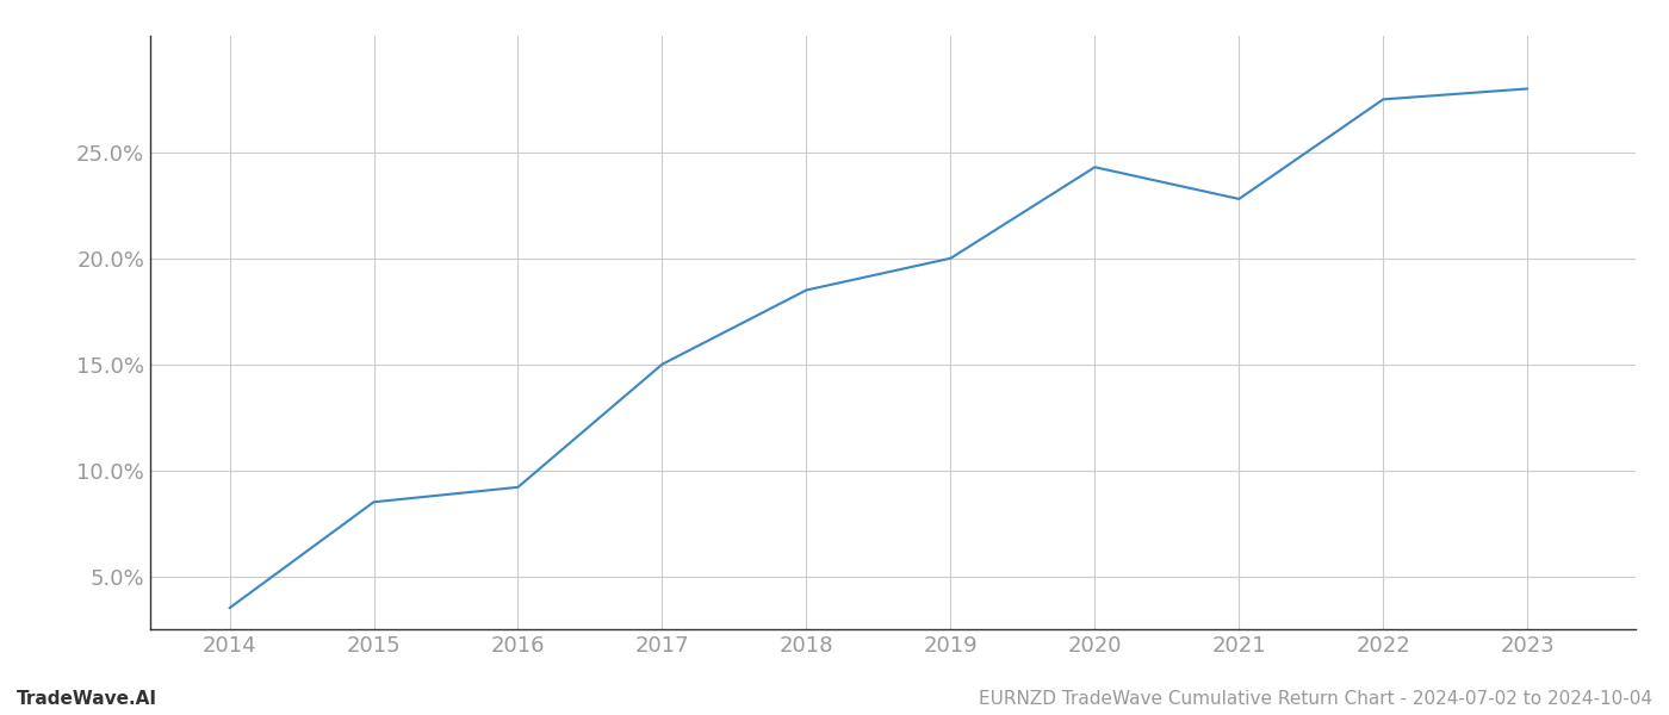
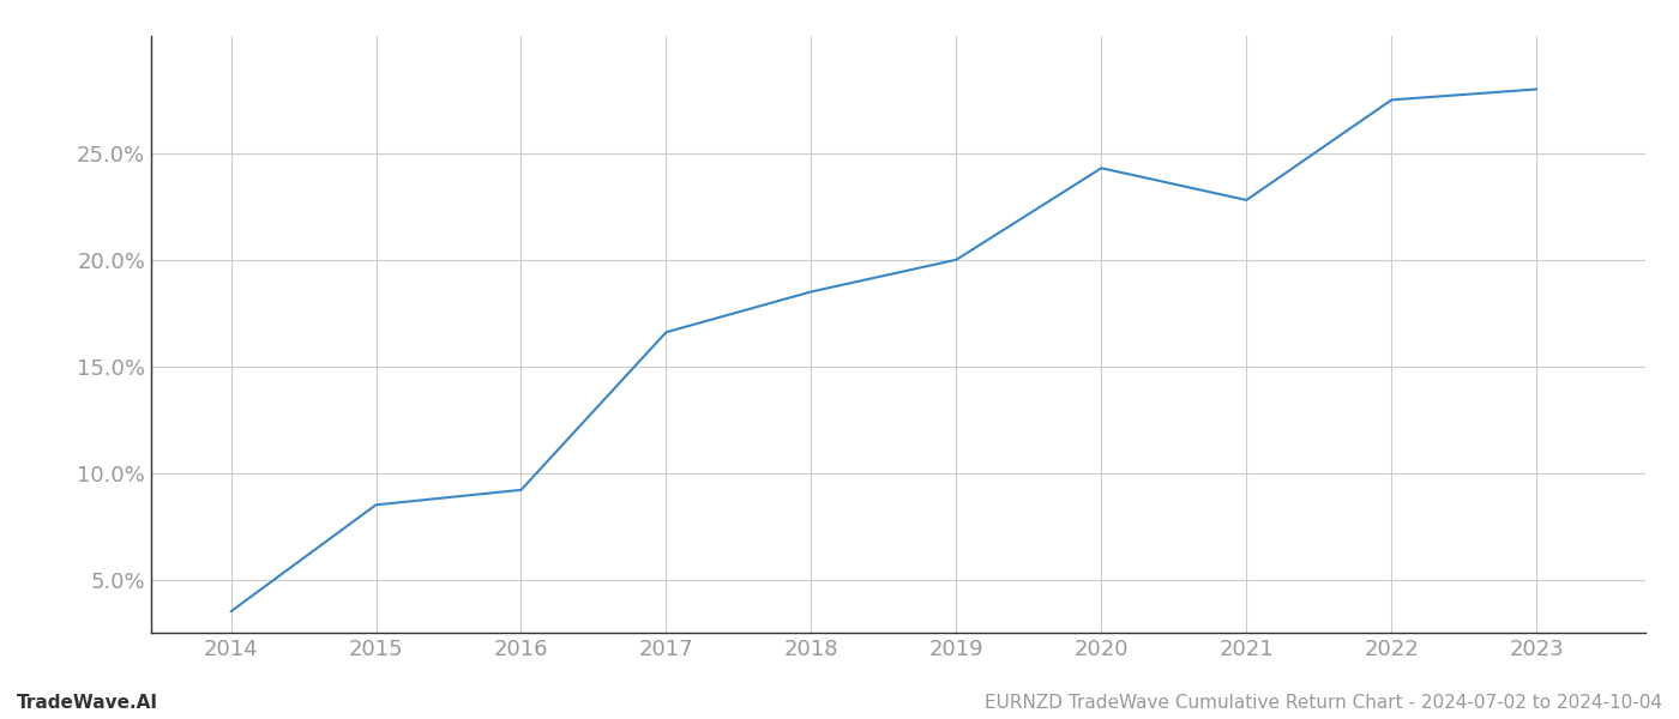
2017: 15.0% -> 16.6%
